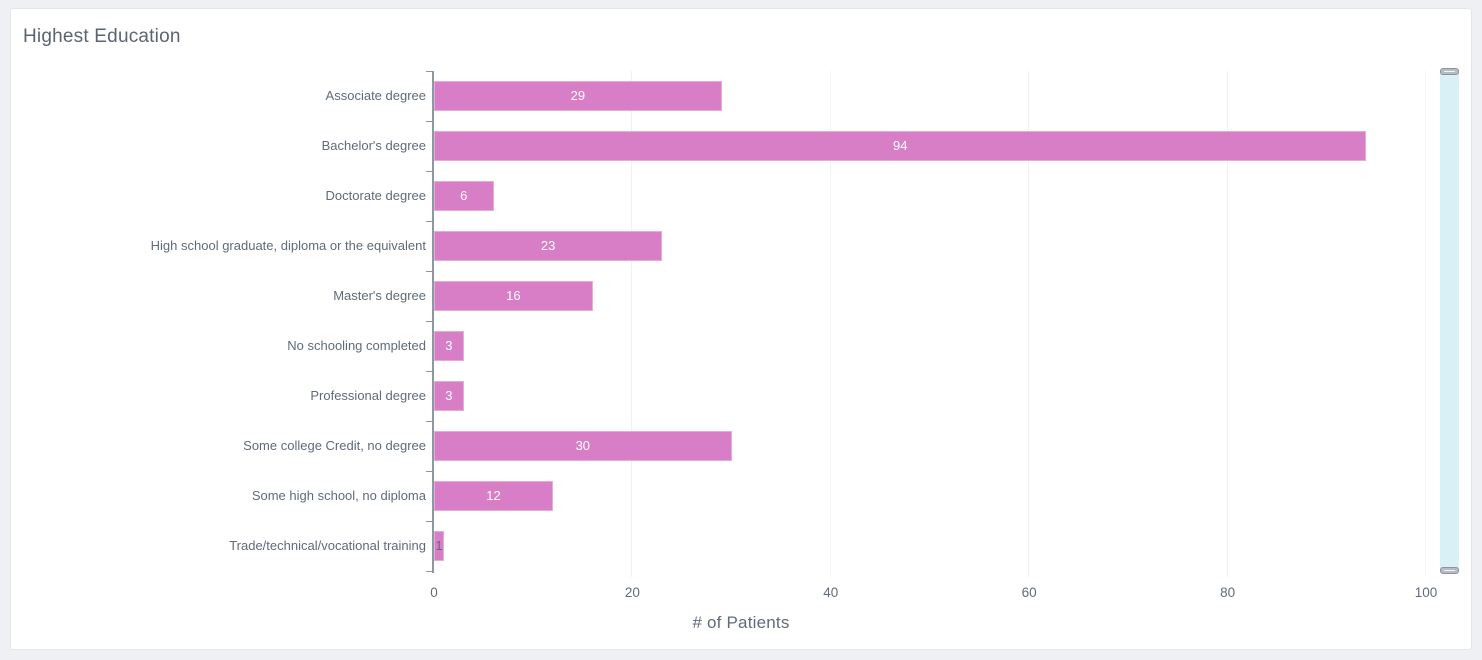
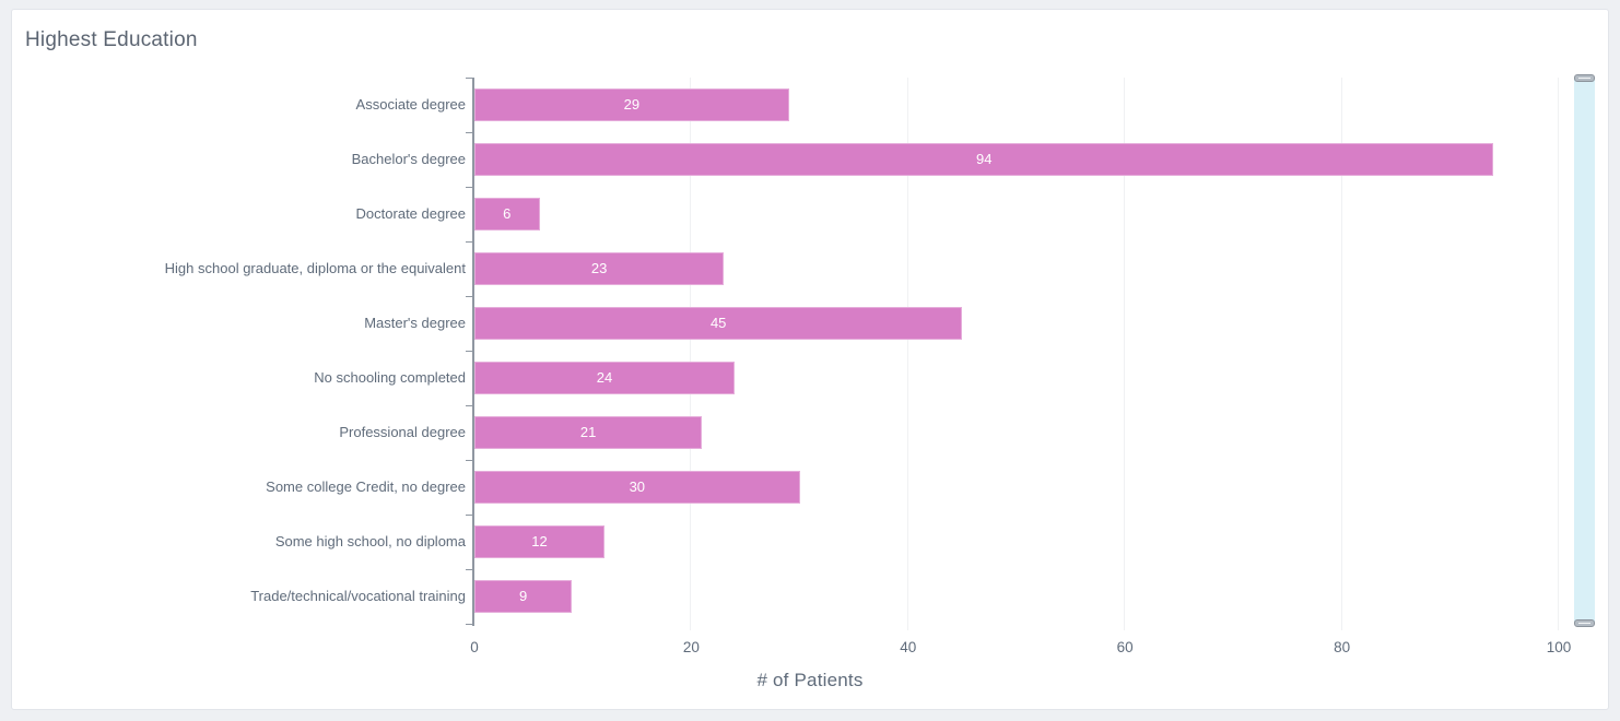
Master's degree: 16 -> 45
No schooling completed: 3 -> 24
Professional degree: 3 -> 21
Trade/technical/vocational training: 1 -> 9
